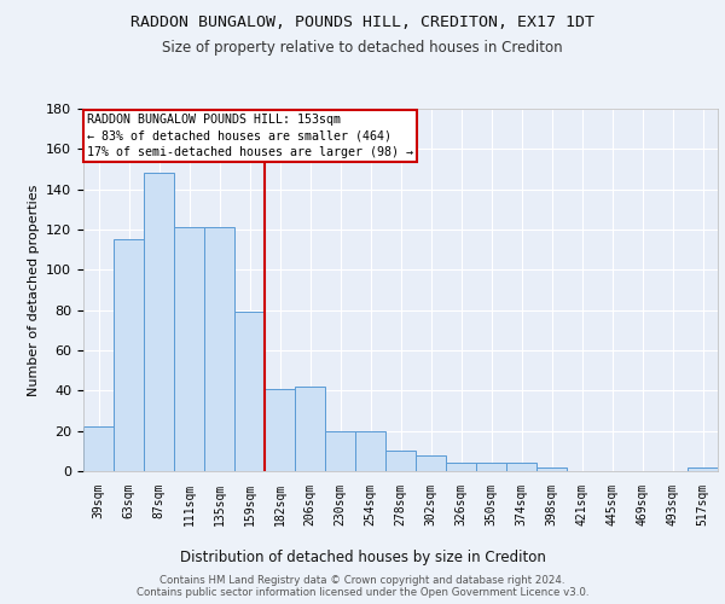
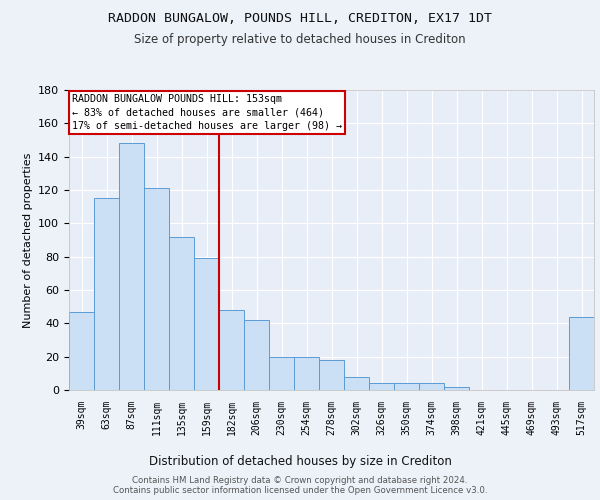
39sqm: 22 -> 47
135sqm: 121 -> 92
182sqm: 41 -> 48
278sqm: 10 -> 18
517sqm: 2 -> 44
